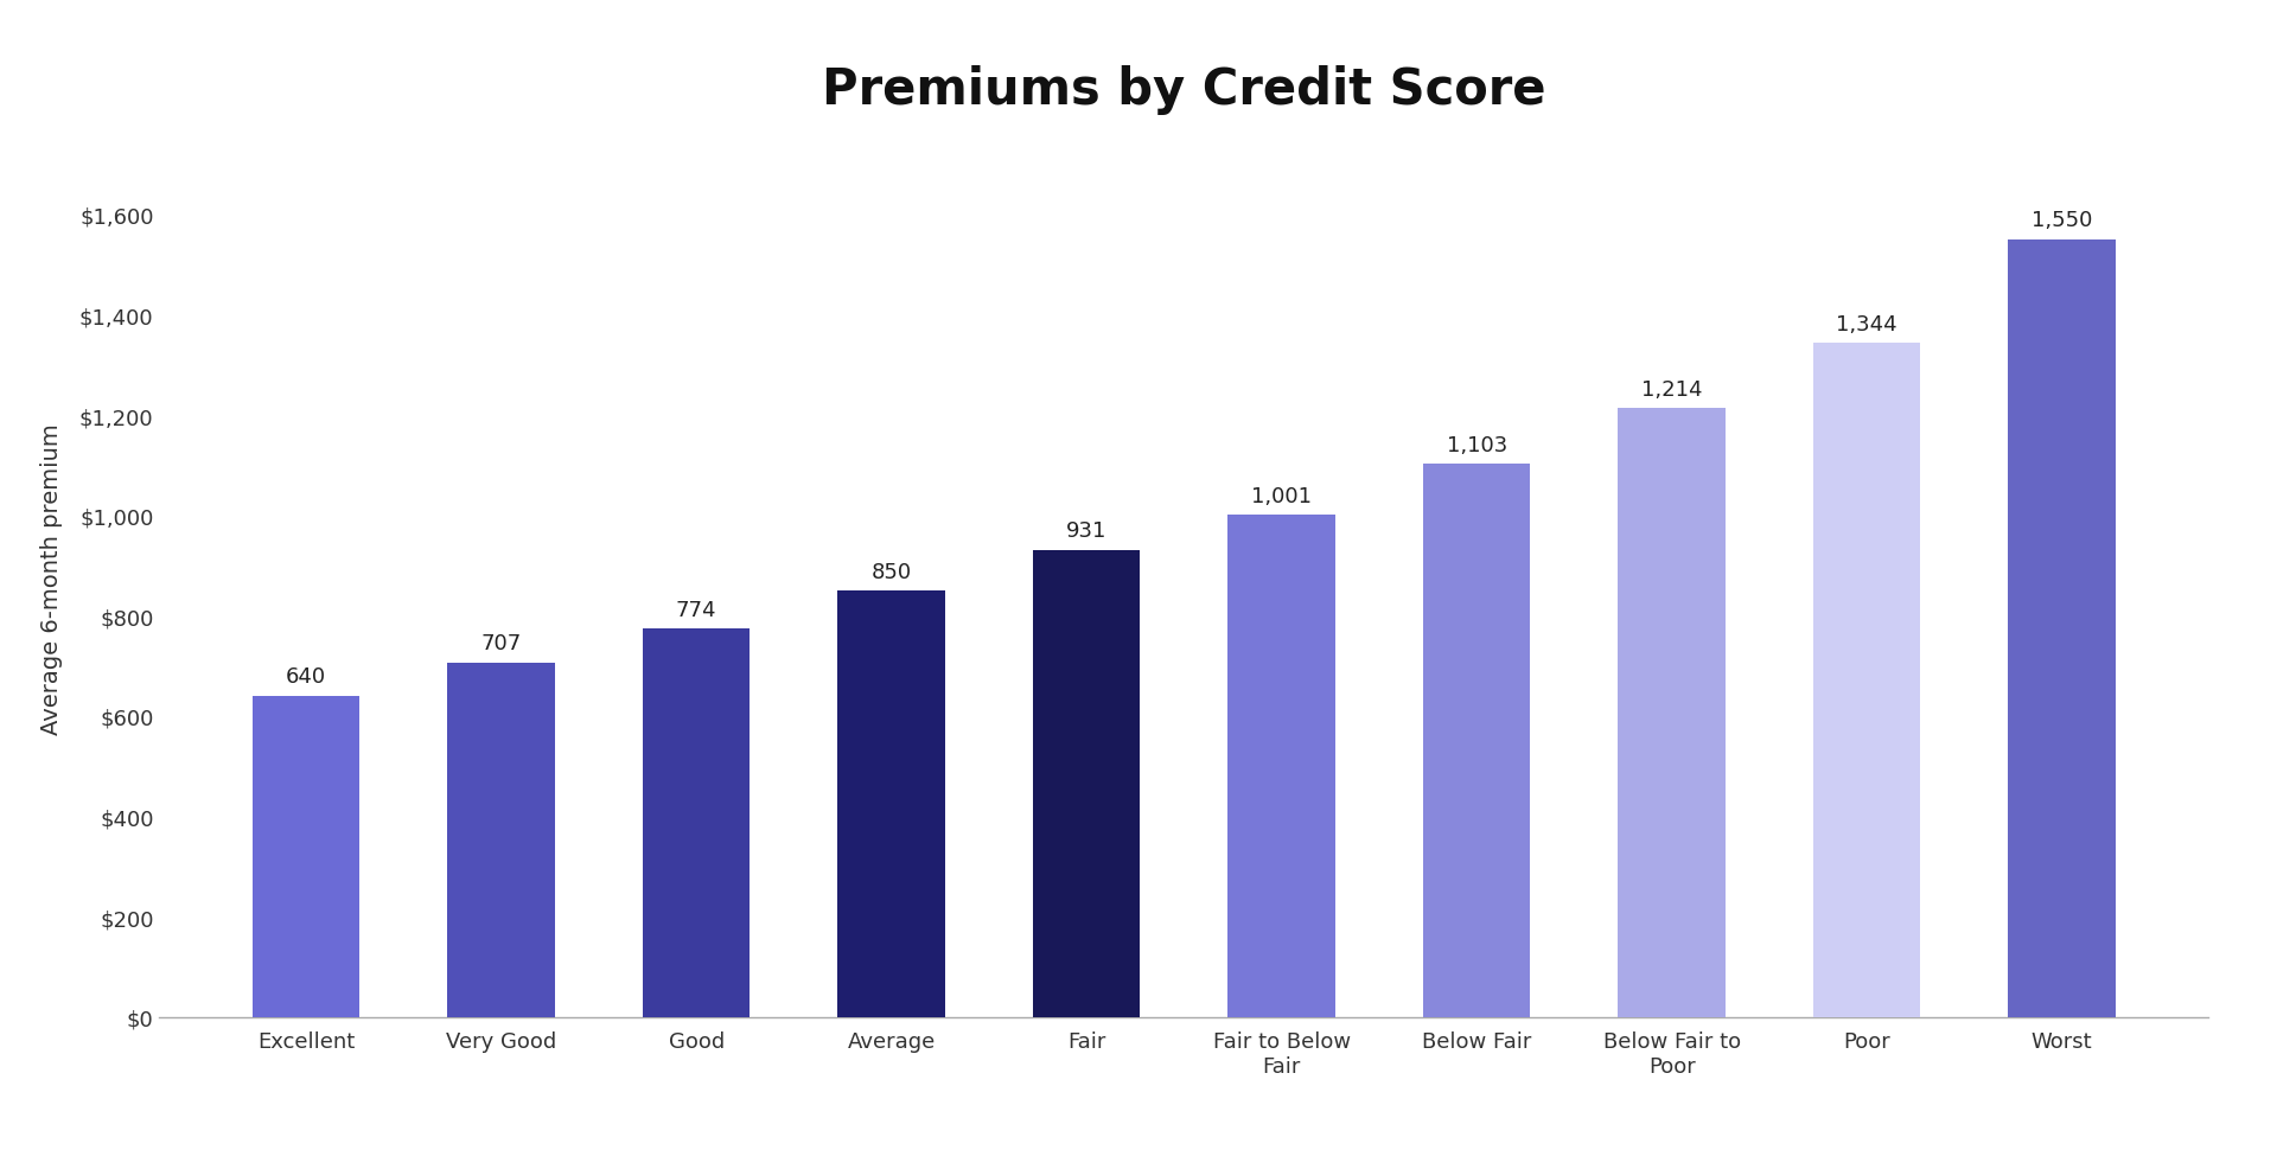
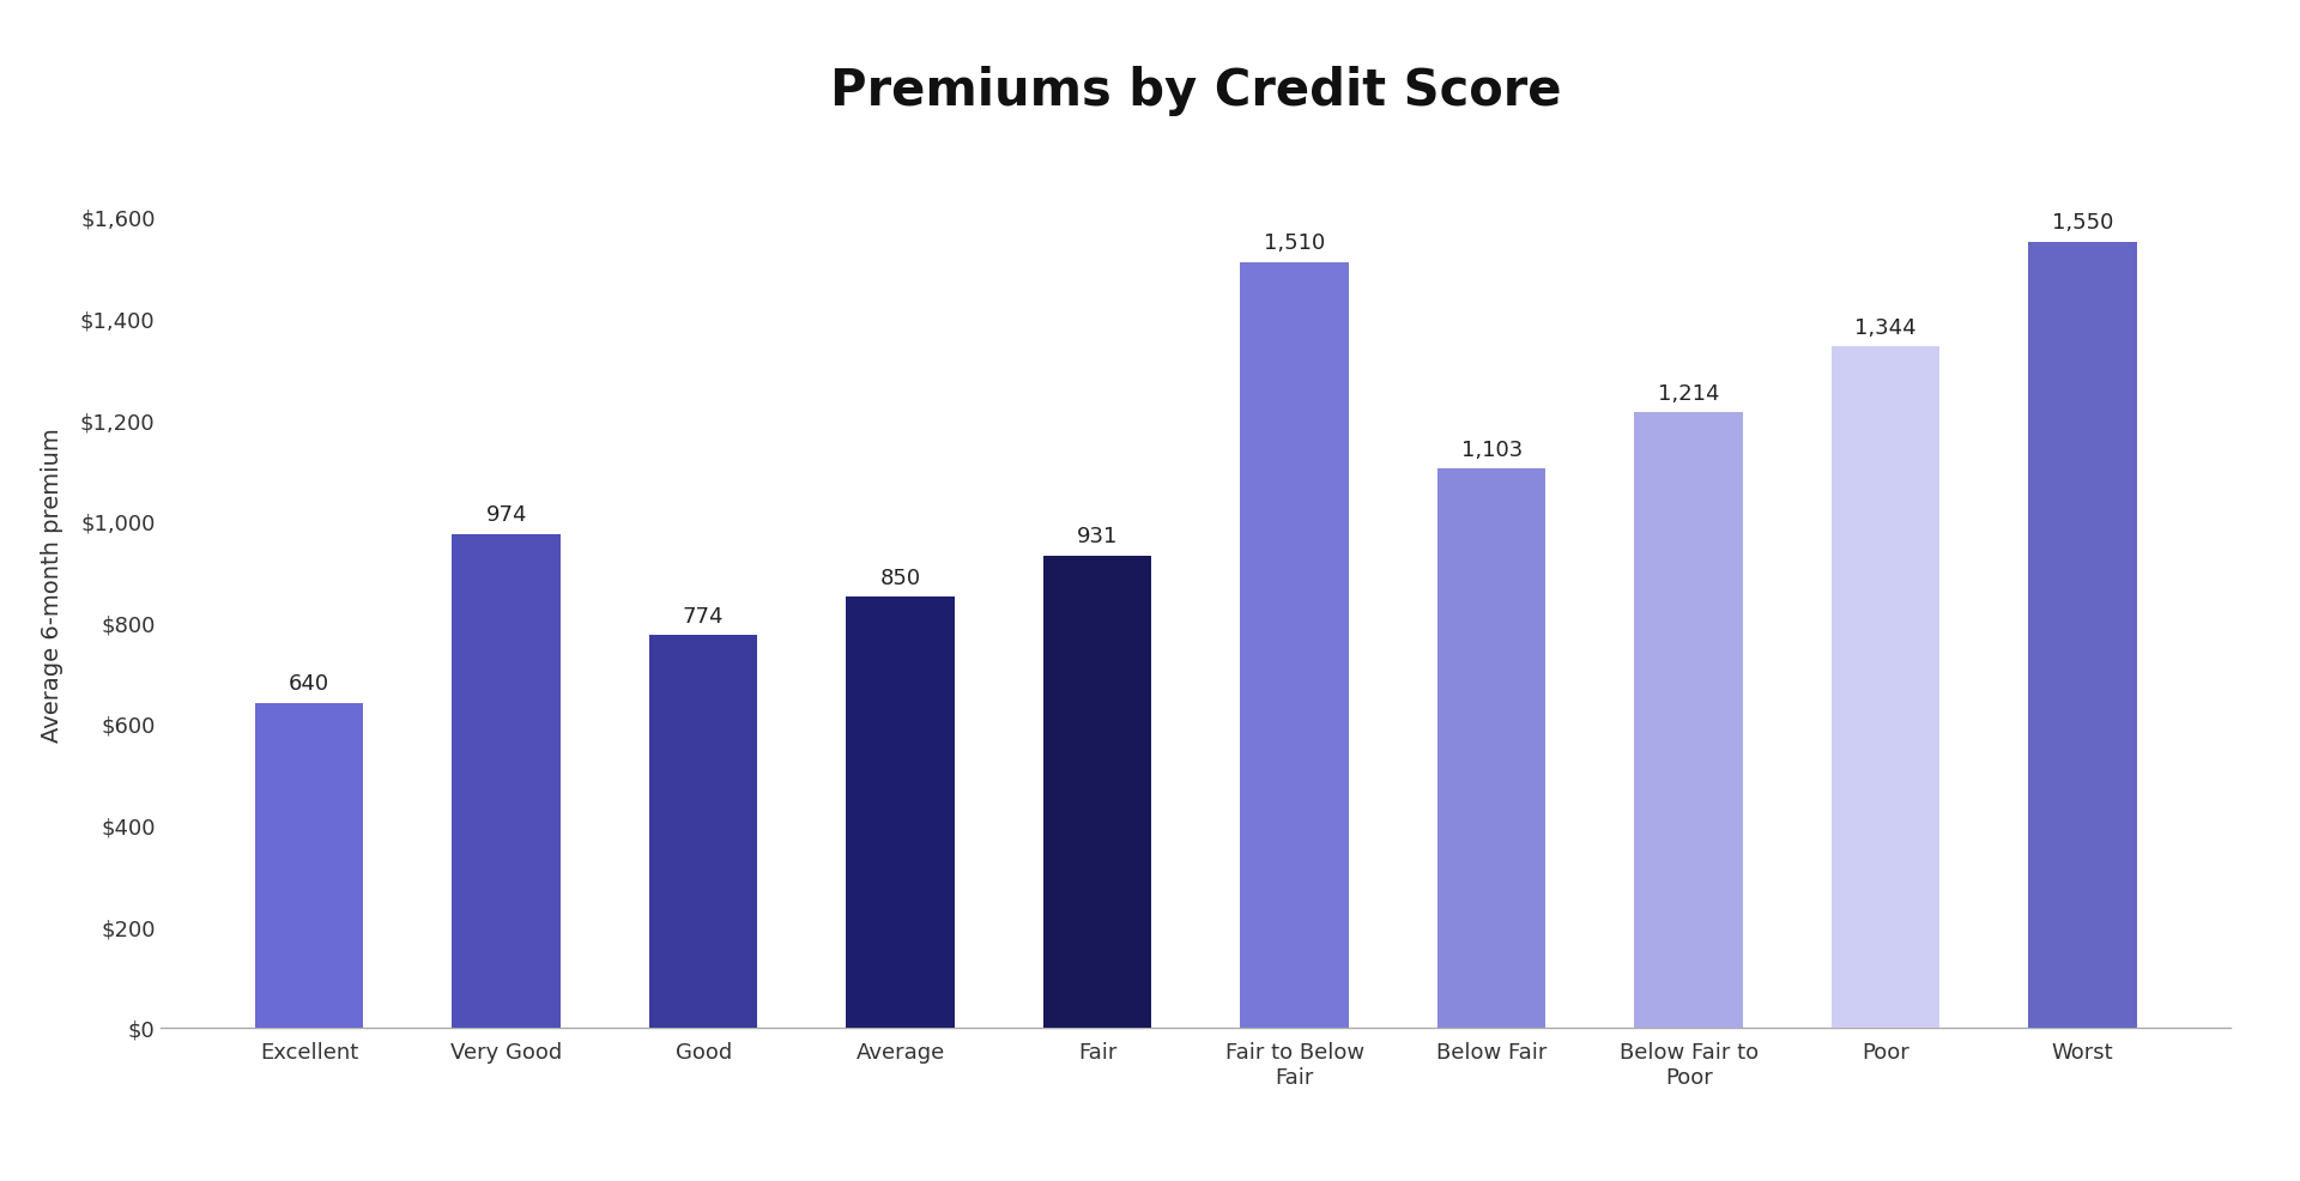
Very Good: 707 -> 974
Fair to Below Fair: 1,001 -> 1,510
